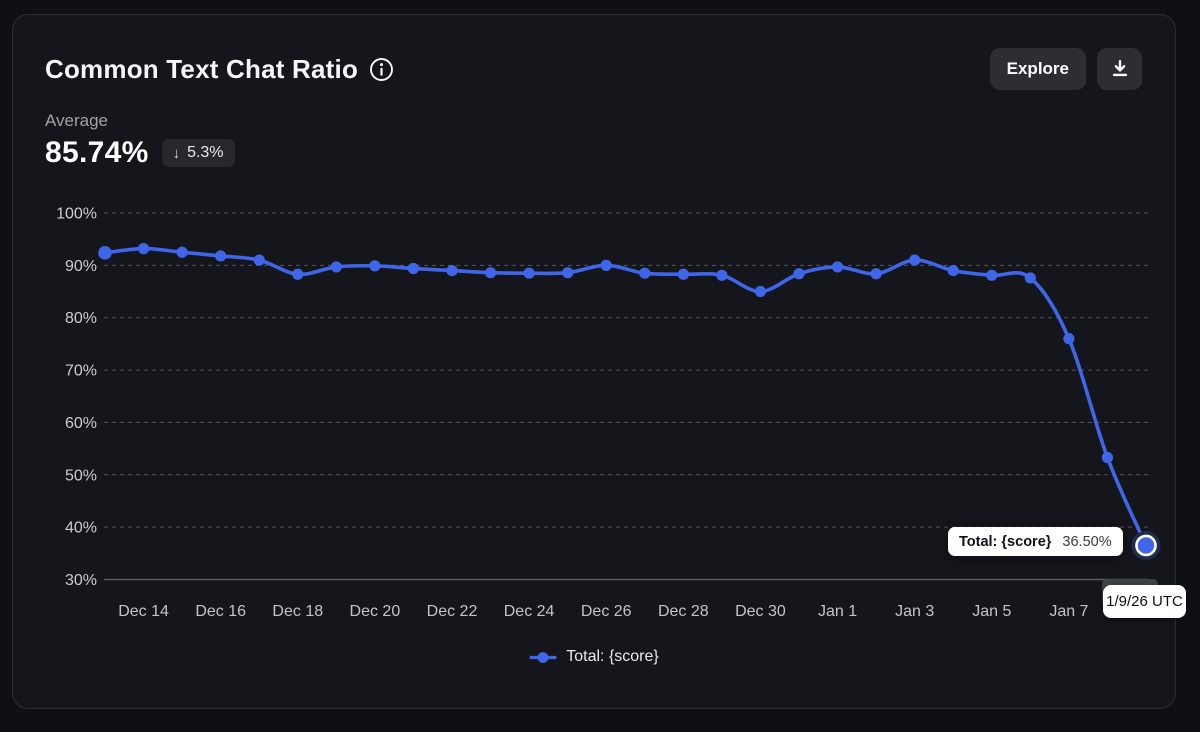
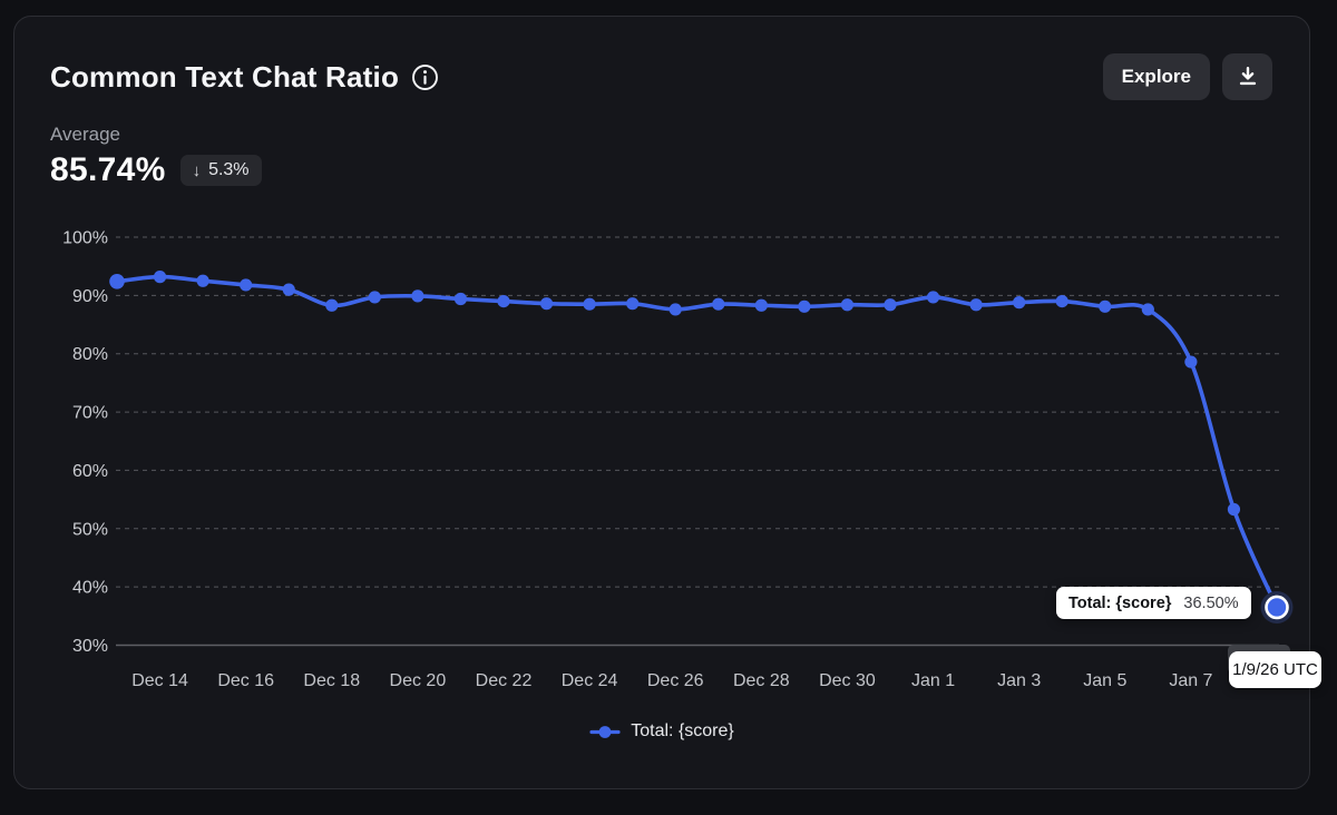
Dec 26: 90% -> 88%
Dec 30: 85% -> 88%
Jan 3: 91% -> 89%
Jan 7: 76% -> 79%
